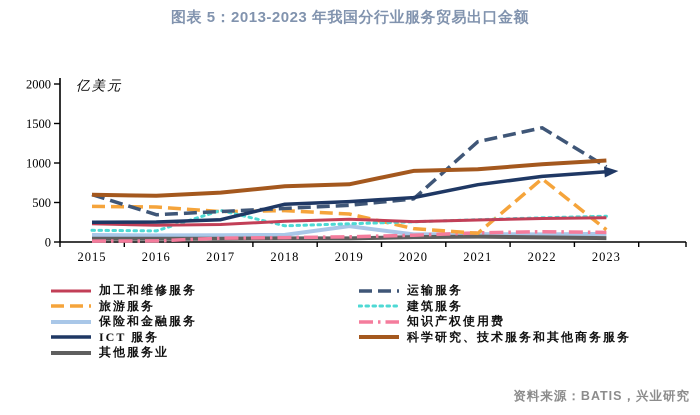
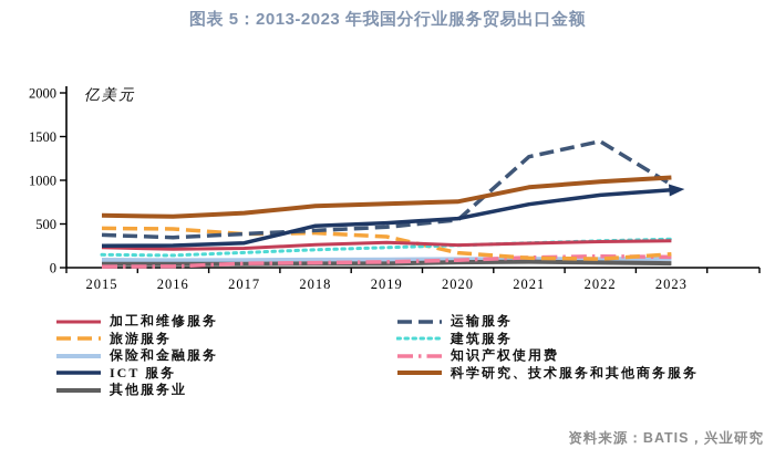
运输服务/2015: 600 -> 400
建筑服务/2017: 400 -> 200
保险和金融服务/2019: 200 -> 100
科学研究、技术服务和其他商务服务/2020: 900 -> 800
旅游服务/2022: 800 -> 100
